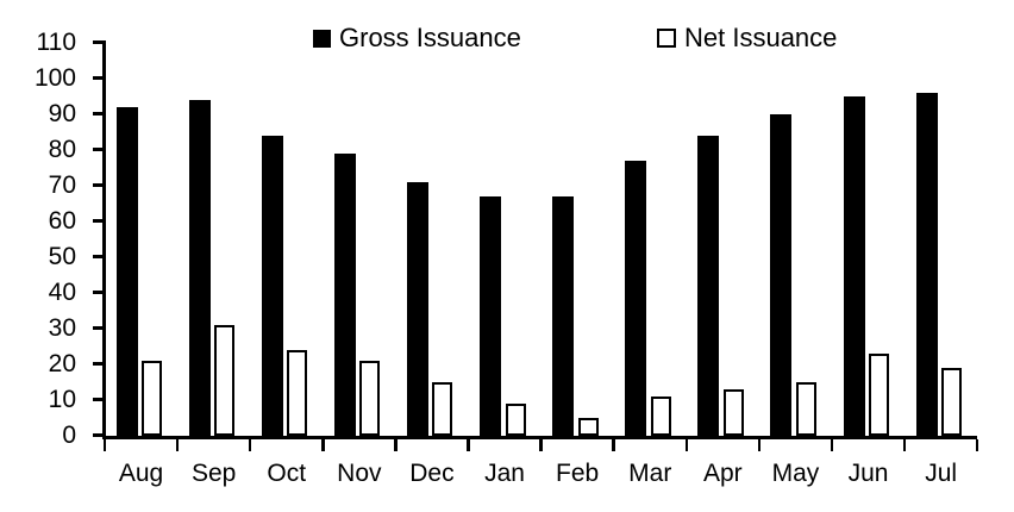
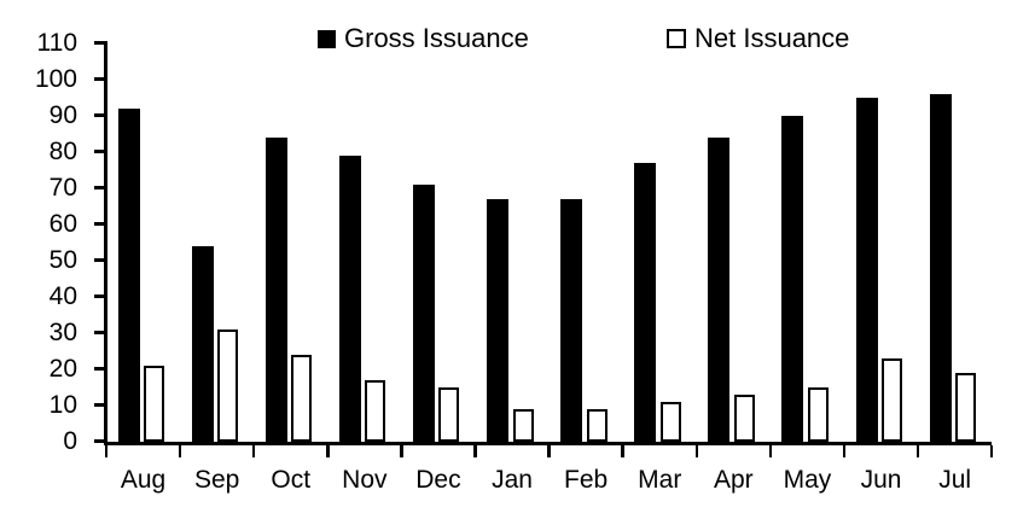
Gross Issuance/Sep: 94 -> 54
Net Issuance/Nov: 21 -> 17
Net Issuance/Feb: 5 -> 9
